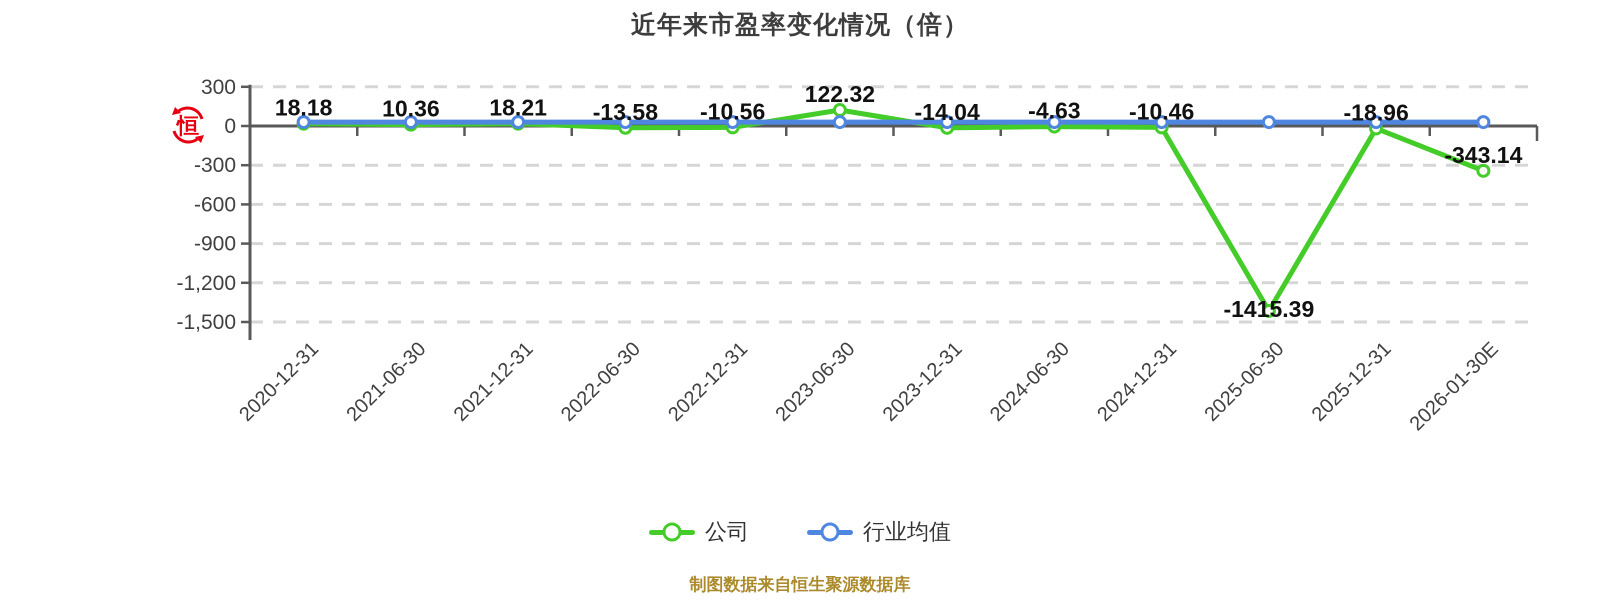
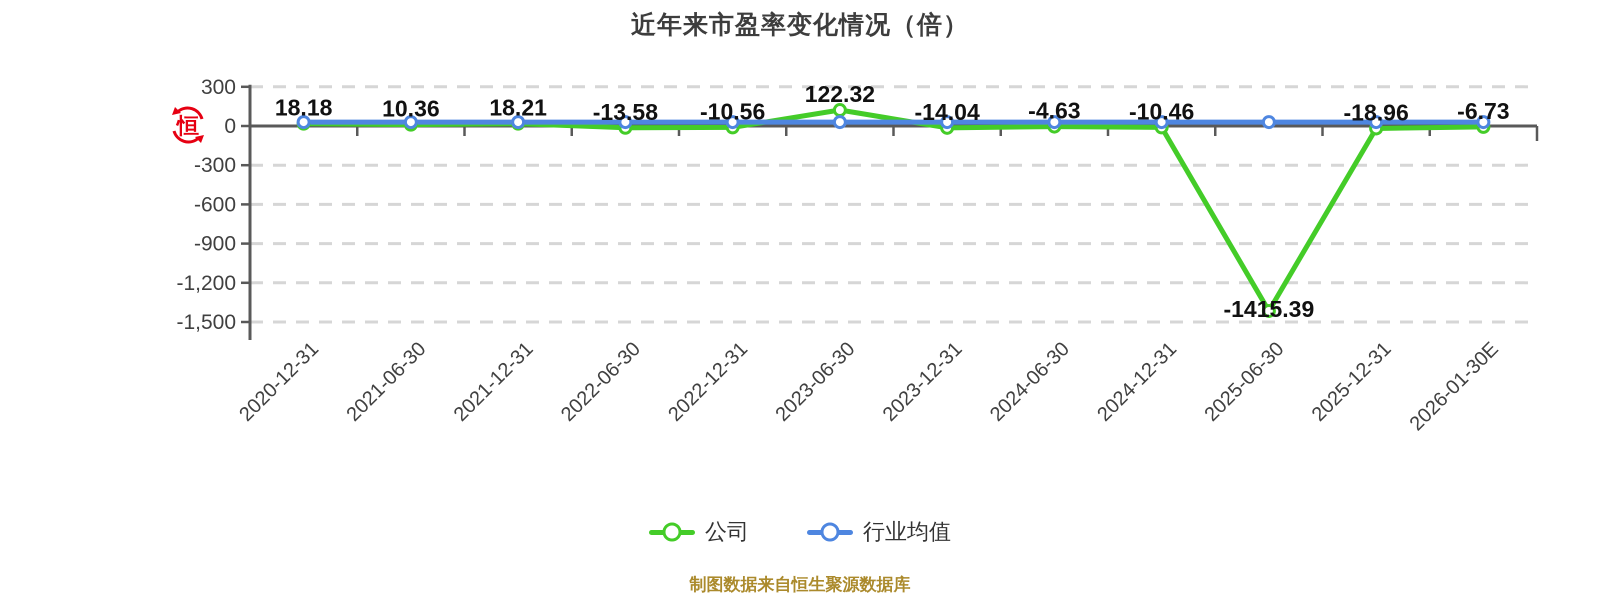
公司/2026-01-30E: -343.14 -> -6.73
